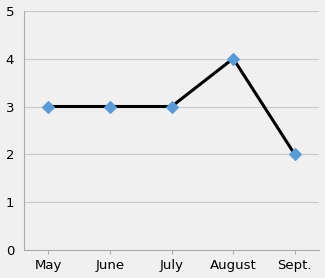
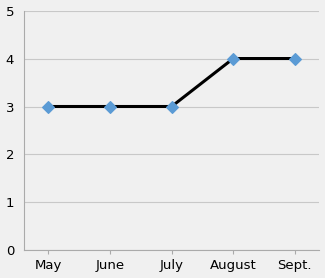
Sept.: 2 -> 4
